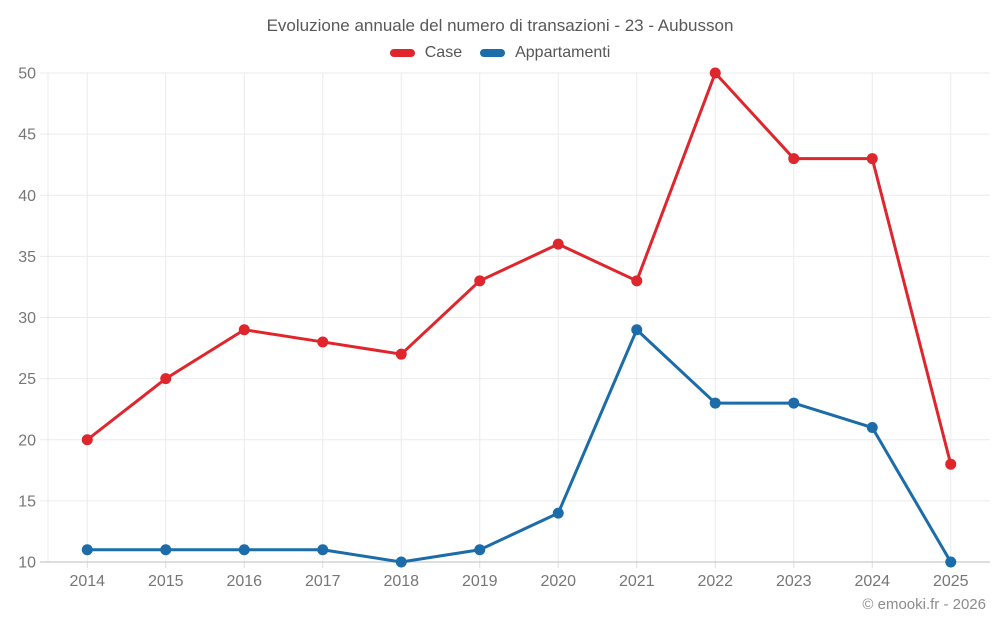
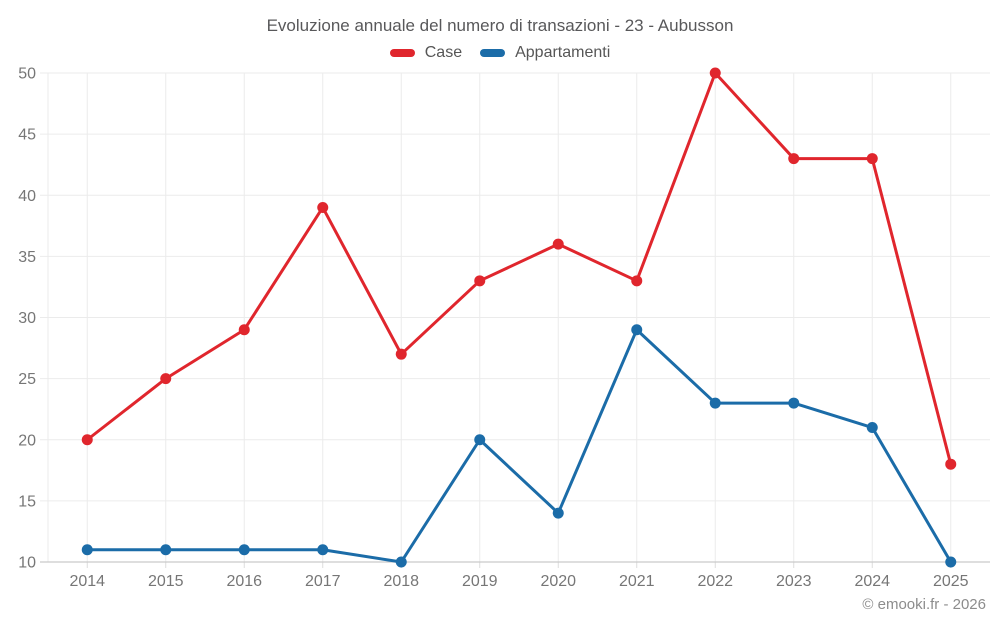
Case/2017: 28 -> 39
Appartamenti/2019: 11 -> 20
